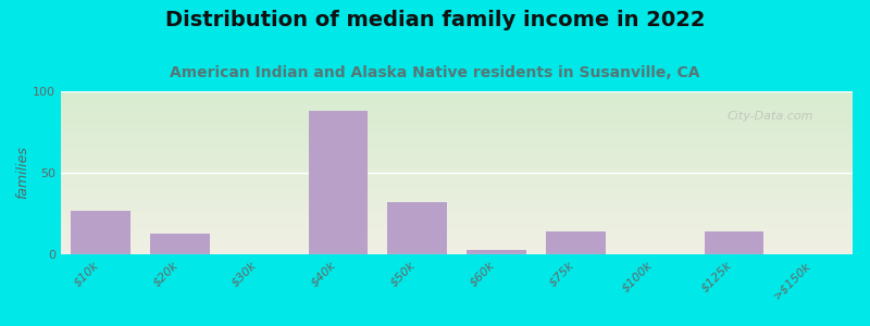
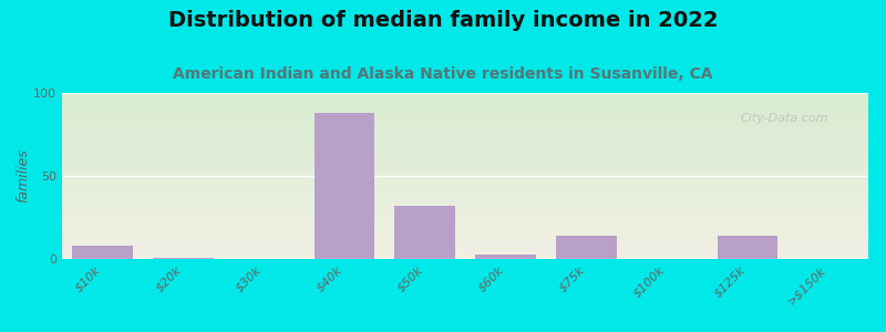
$10k: 27 -> 8
$20k: 13 -> 1
